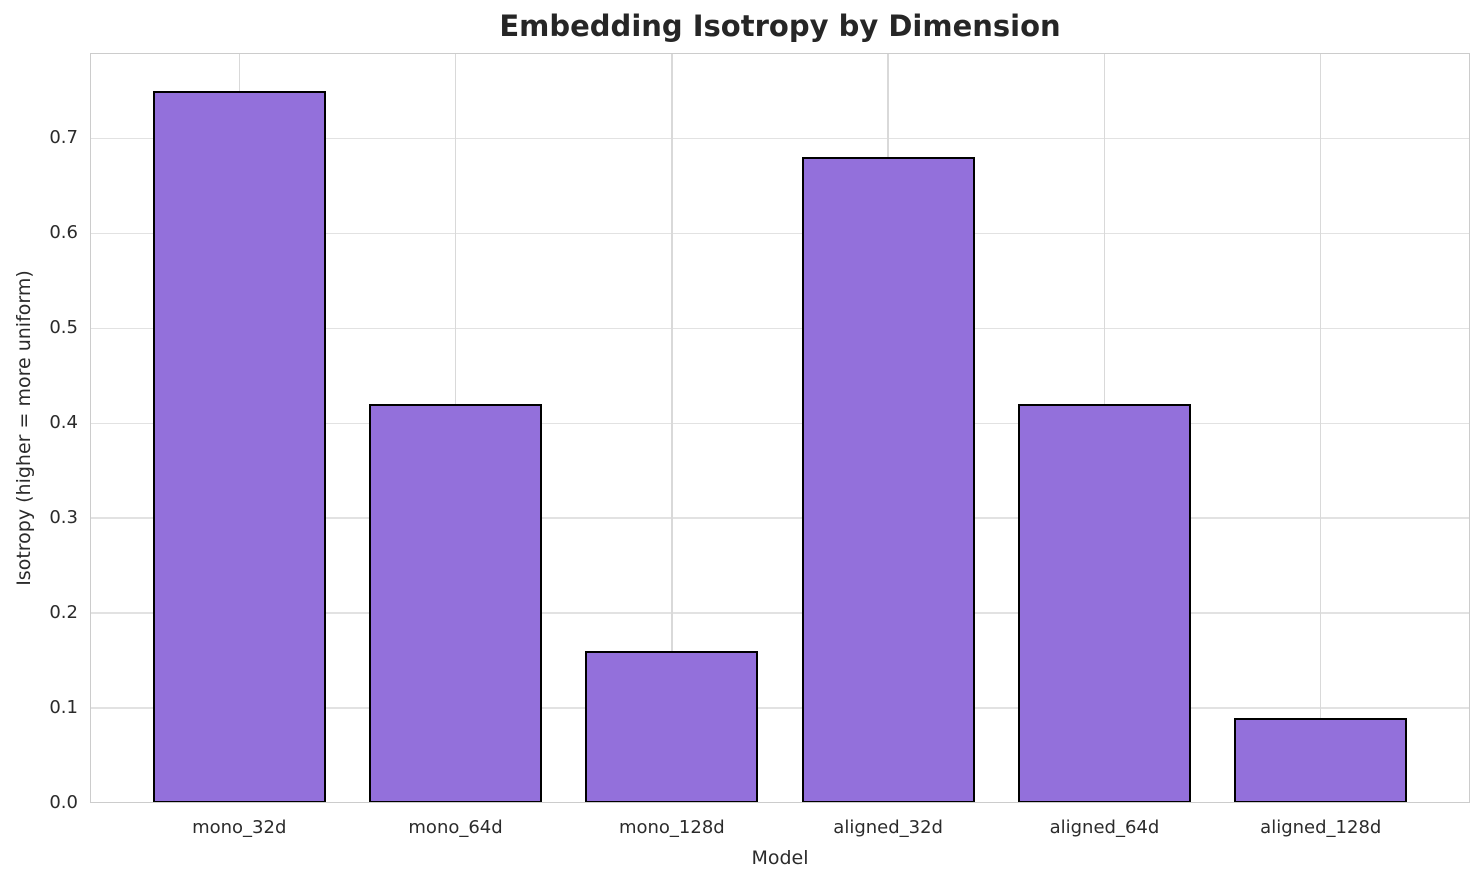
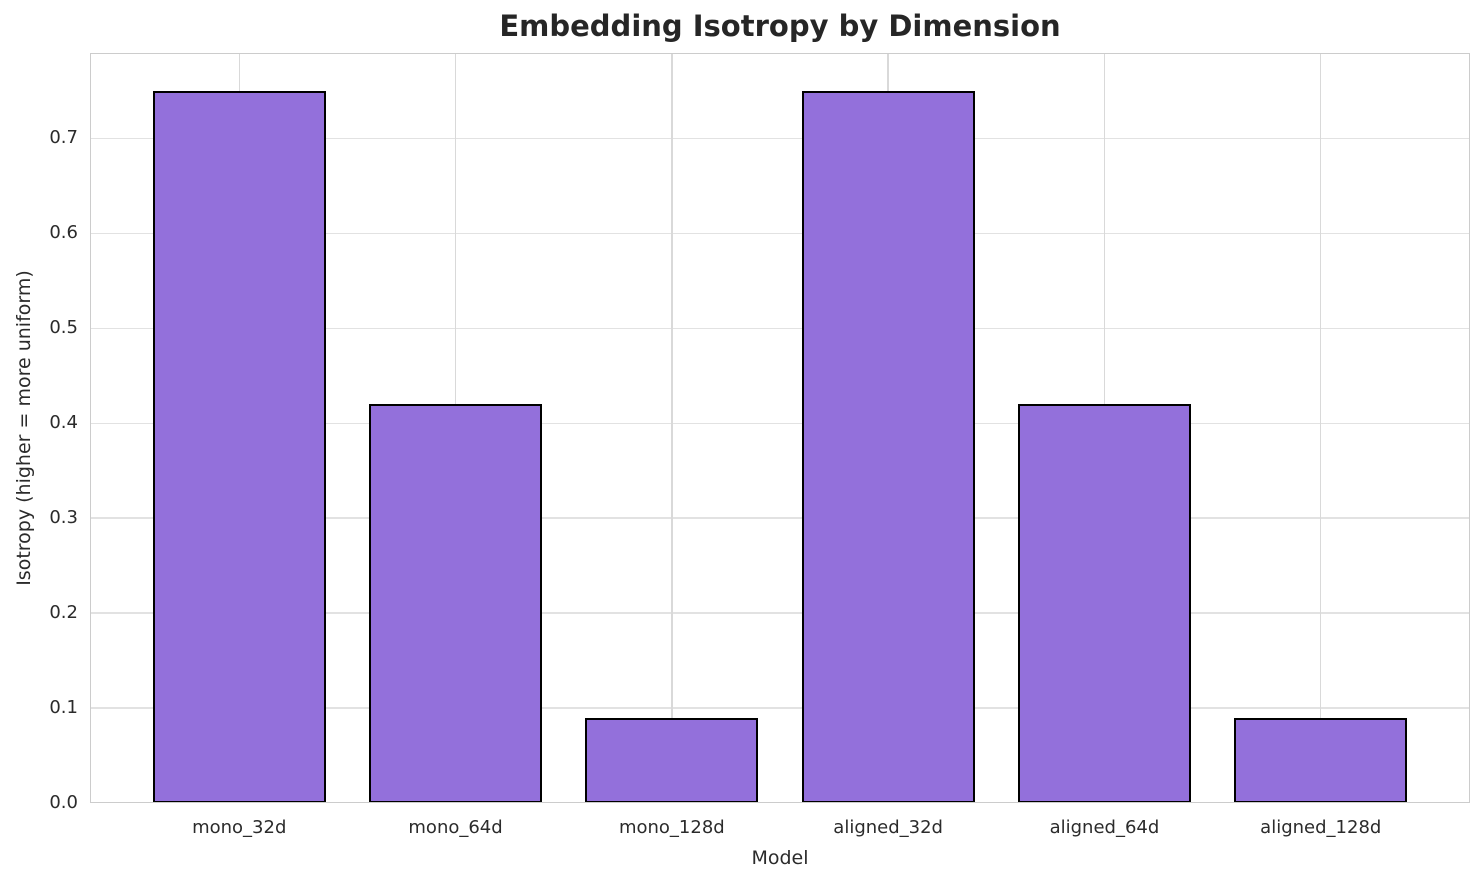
mono_128d: 0.16 -> 0.09
aligned_32d: 0.68 -> 0.75
